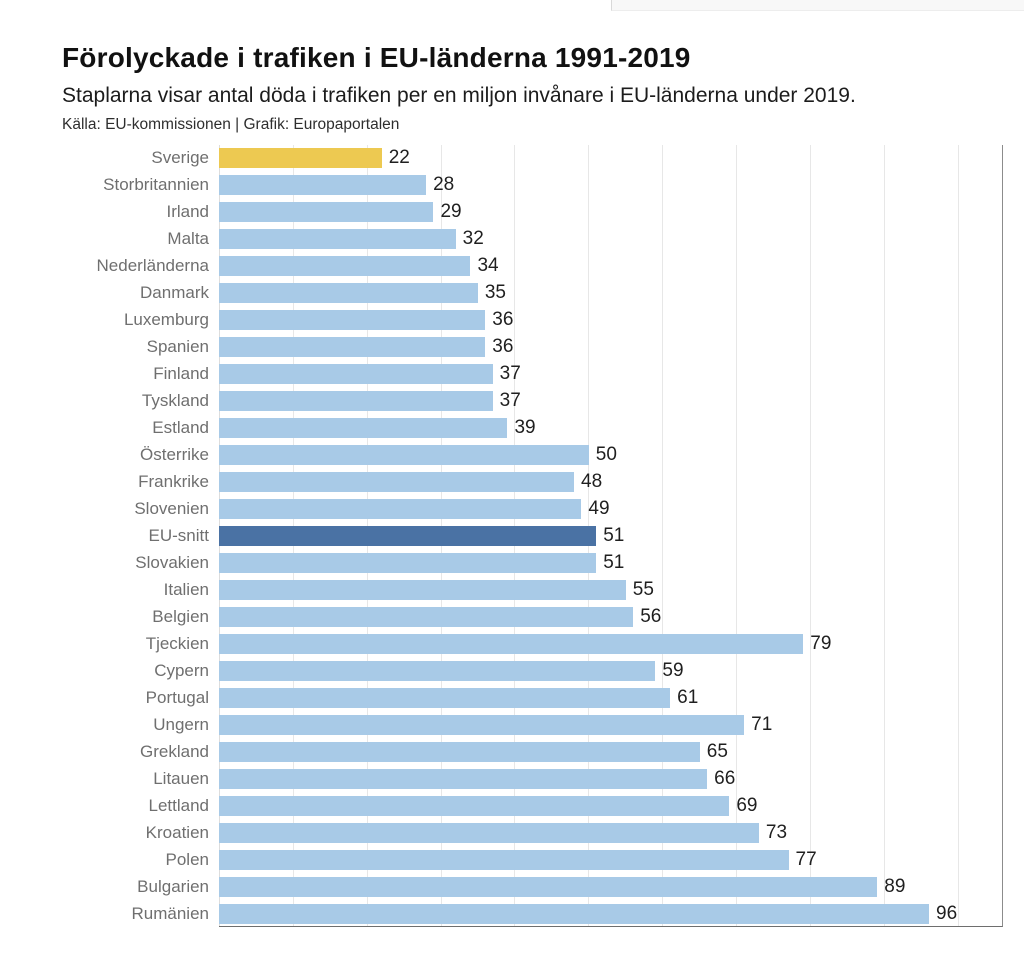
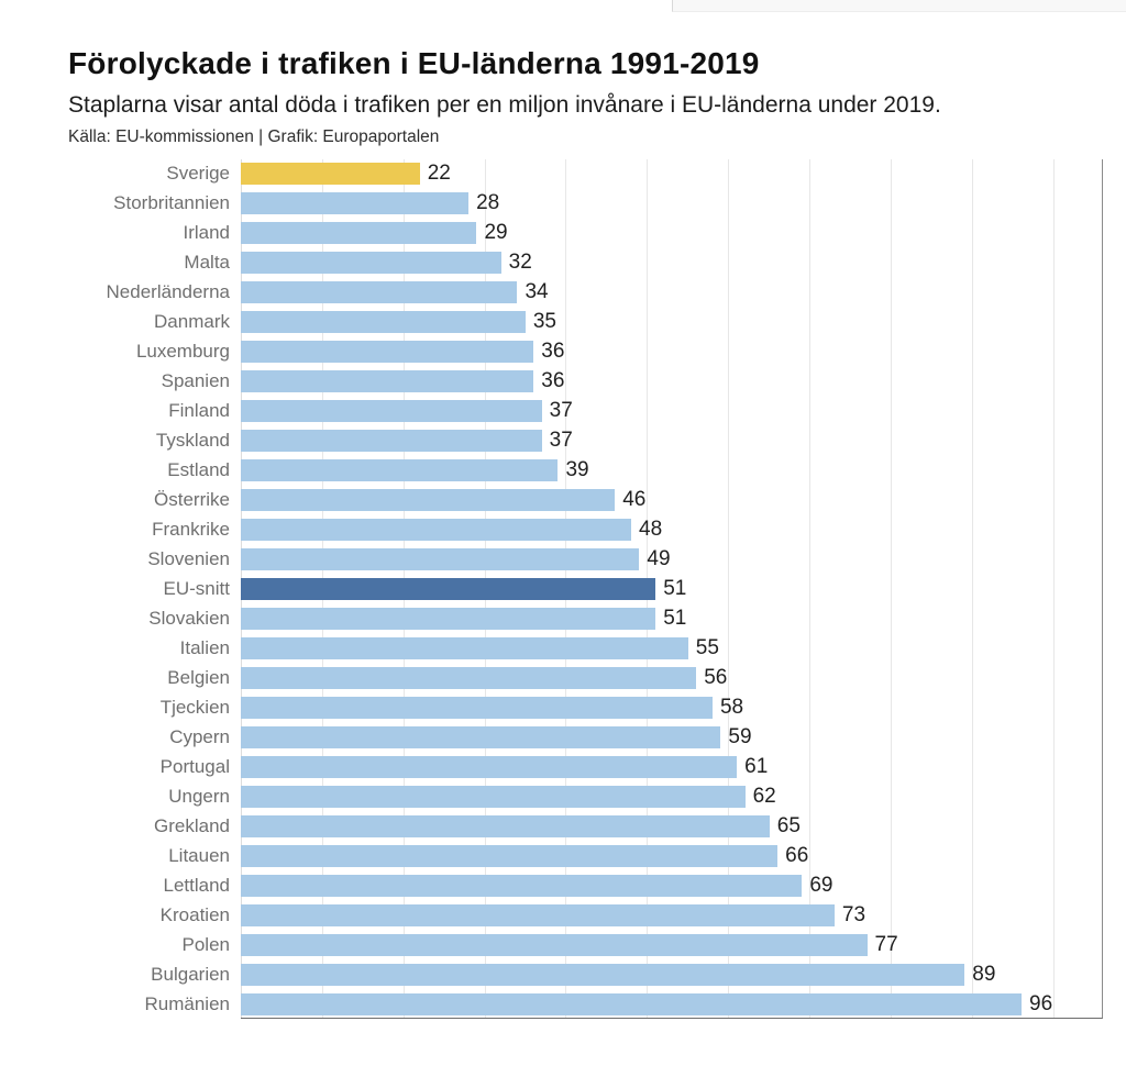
Österrike: 50 -> 46
Tjeckien: 79 -> 58
Ungern: 71 -> 62
